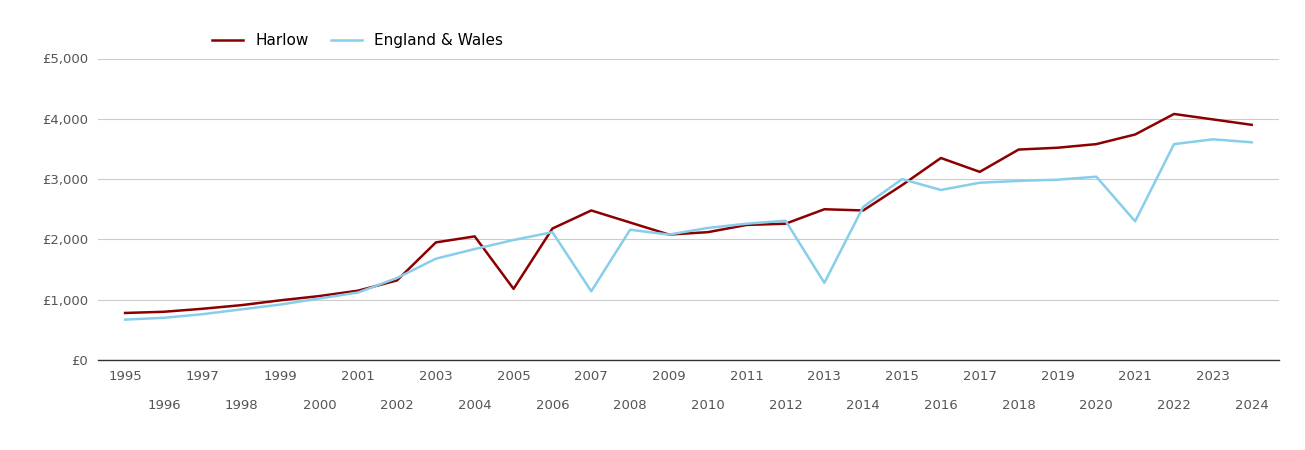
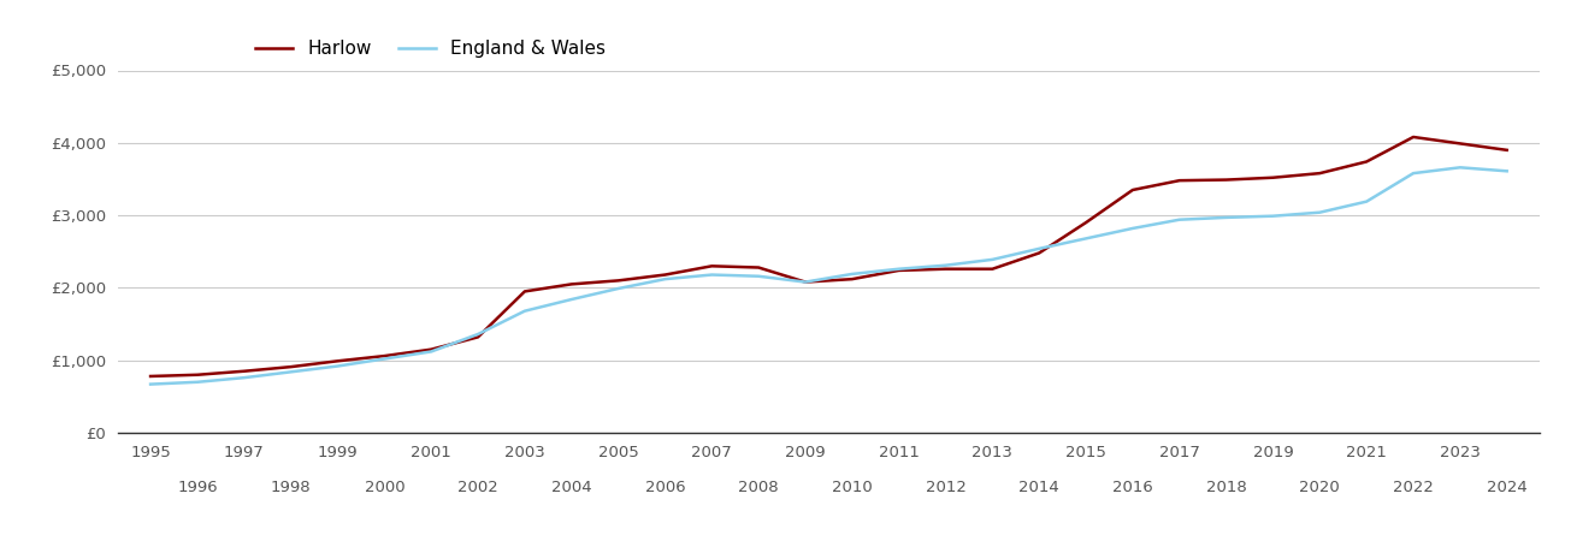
Harlow/2005: £1,180 -> £2,100
Harlow/2007: £2,480 -> £2,300
England & Wales/2007: £1,140 -> £2,180
Harlow/2013: £2,500 -> £2,260
England & Wales/2013: £1,280 -> £2,390
England & Wales/2015: £3,000 -> £2,680
Harlow/2017: £3,120 -> £3,480
England & Wales/2021: £2,300 -> £3,190
